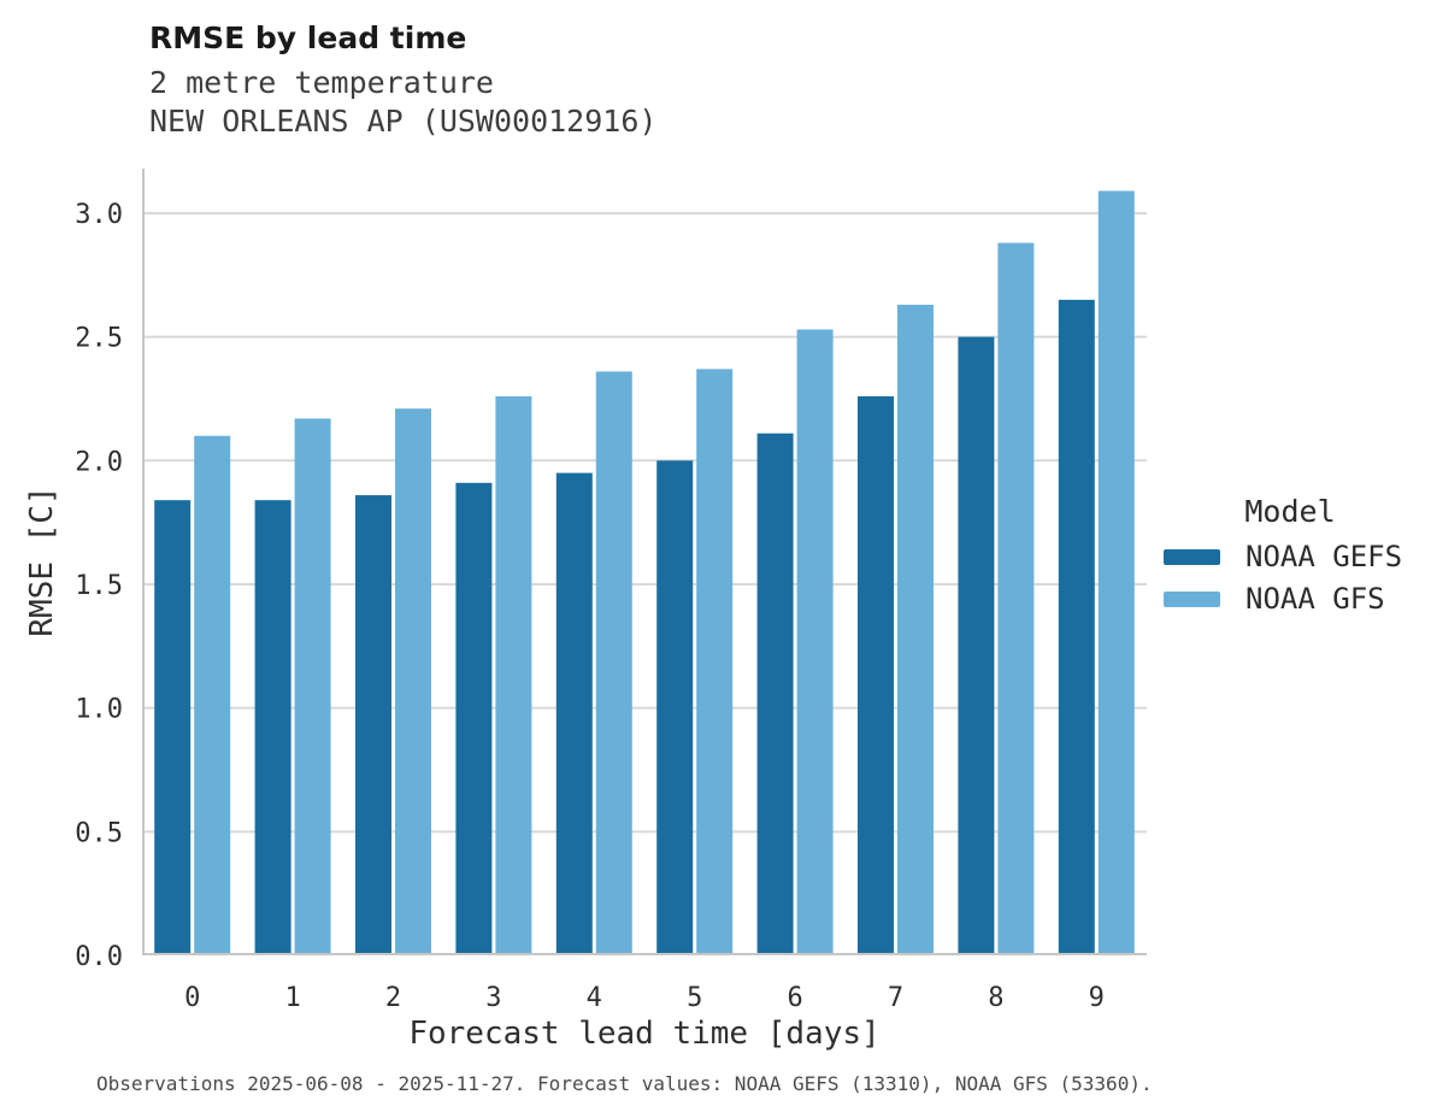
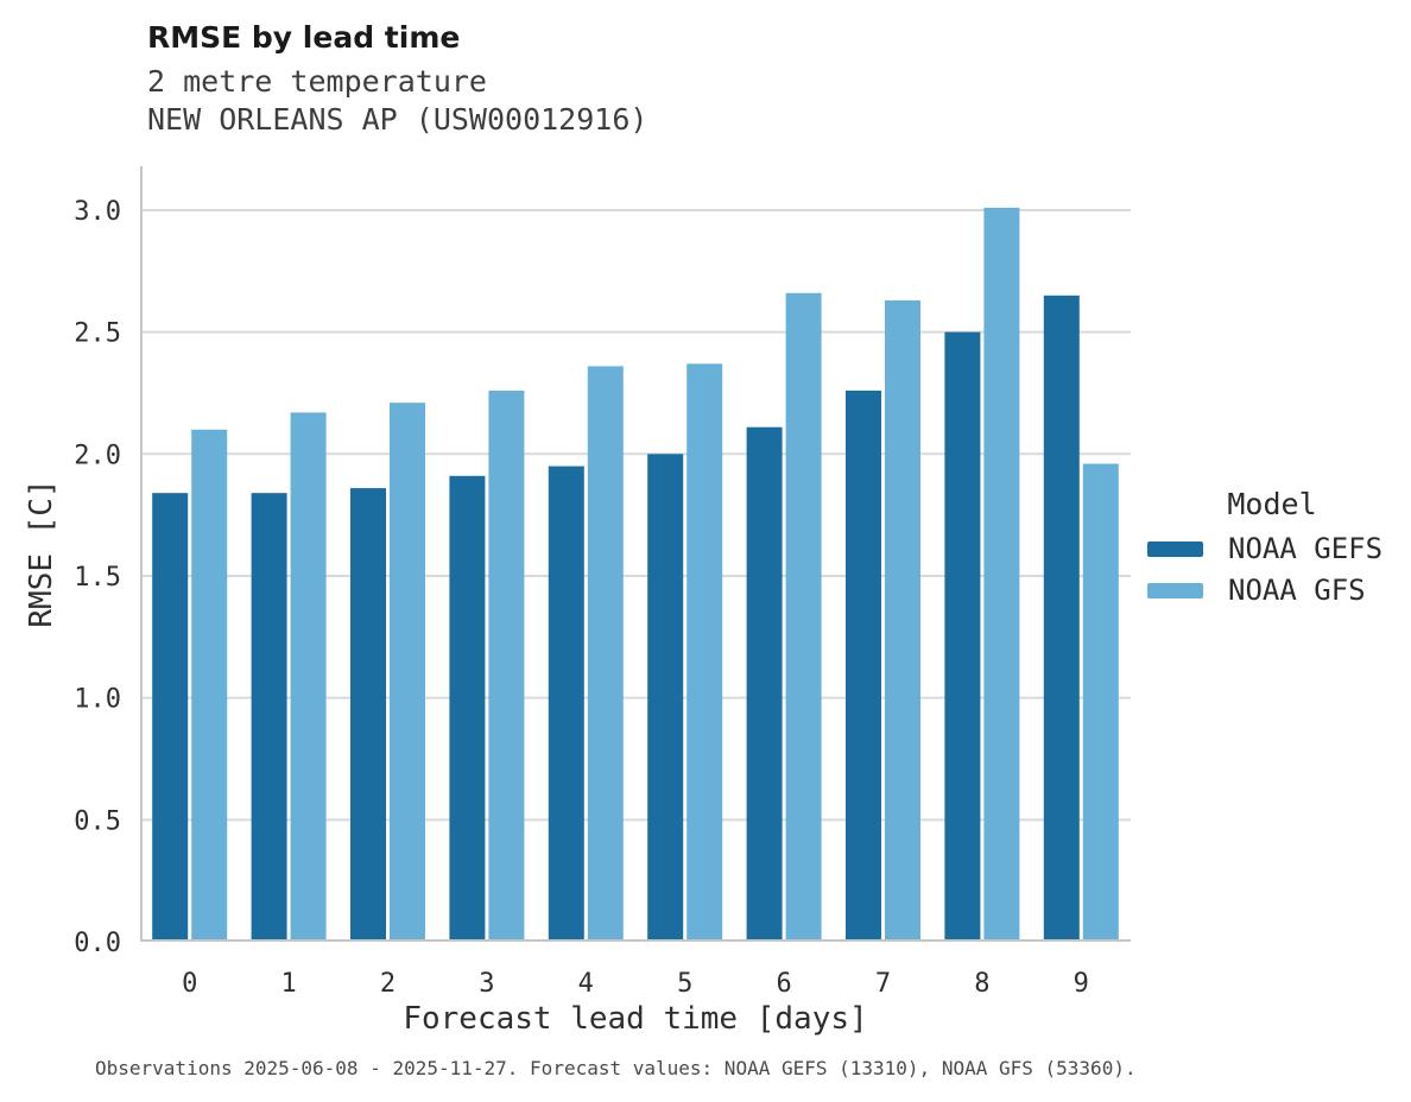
NOAA GFS/6: 2.53 -> 2.66
NOAA GFS/8: 2.88 -> 3.01
NOAA GFS/9: 3.09 -> 1.96
